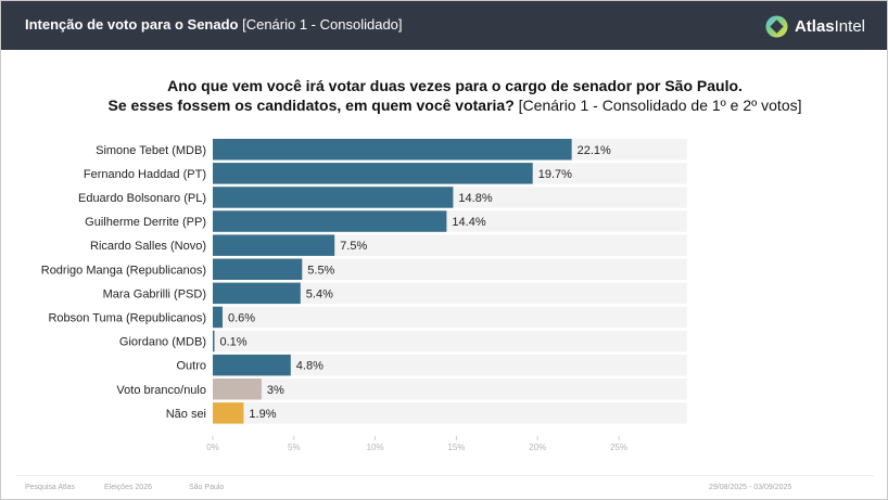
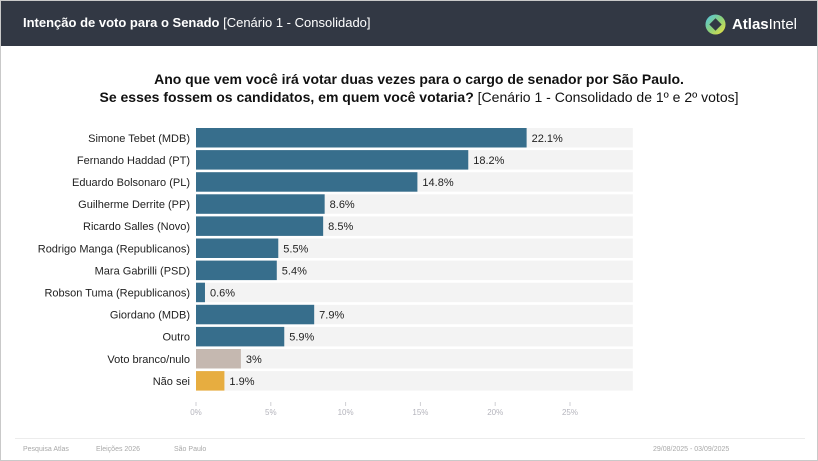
Fernando Haddad (PT): 19.7% -> 18.2%
Guilherme Derrite (PP): 14.4% -> 8.6%
Ricardo Salles (Novo): 7.5% -> 8.5%
Giordano (MDB): 0.1% -> 7.9%
Outro: 4.8% -> 5.9%
